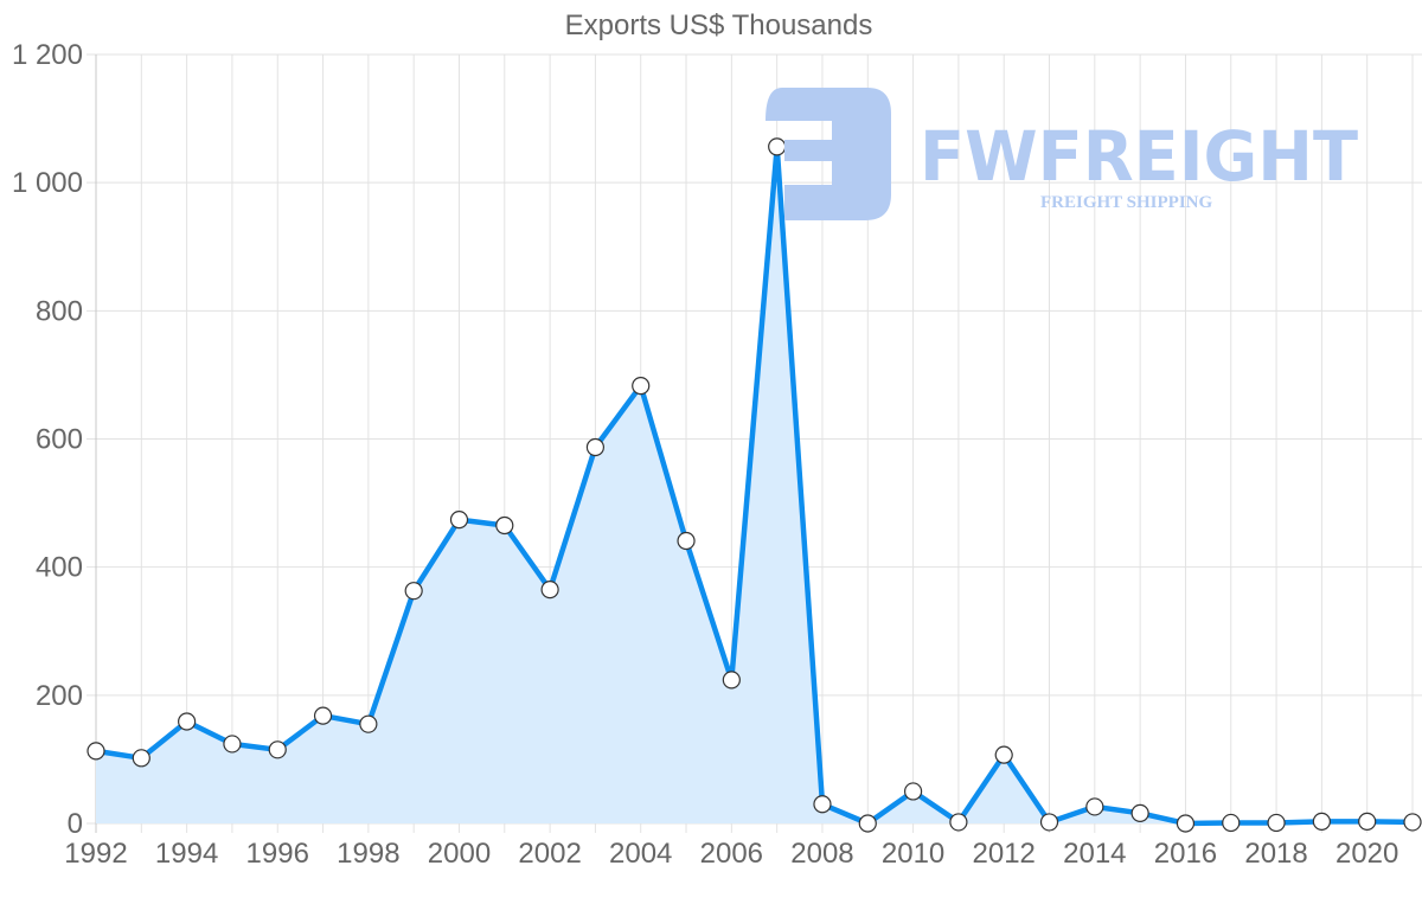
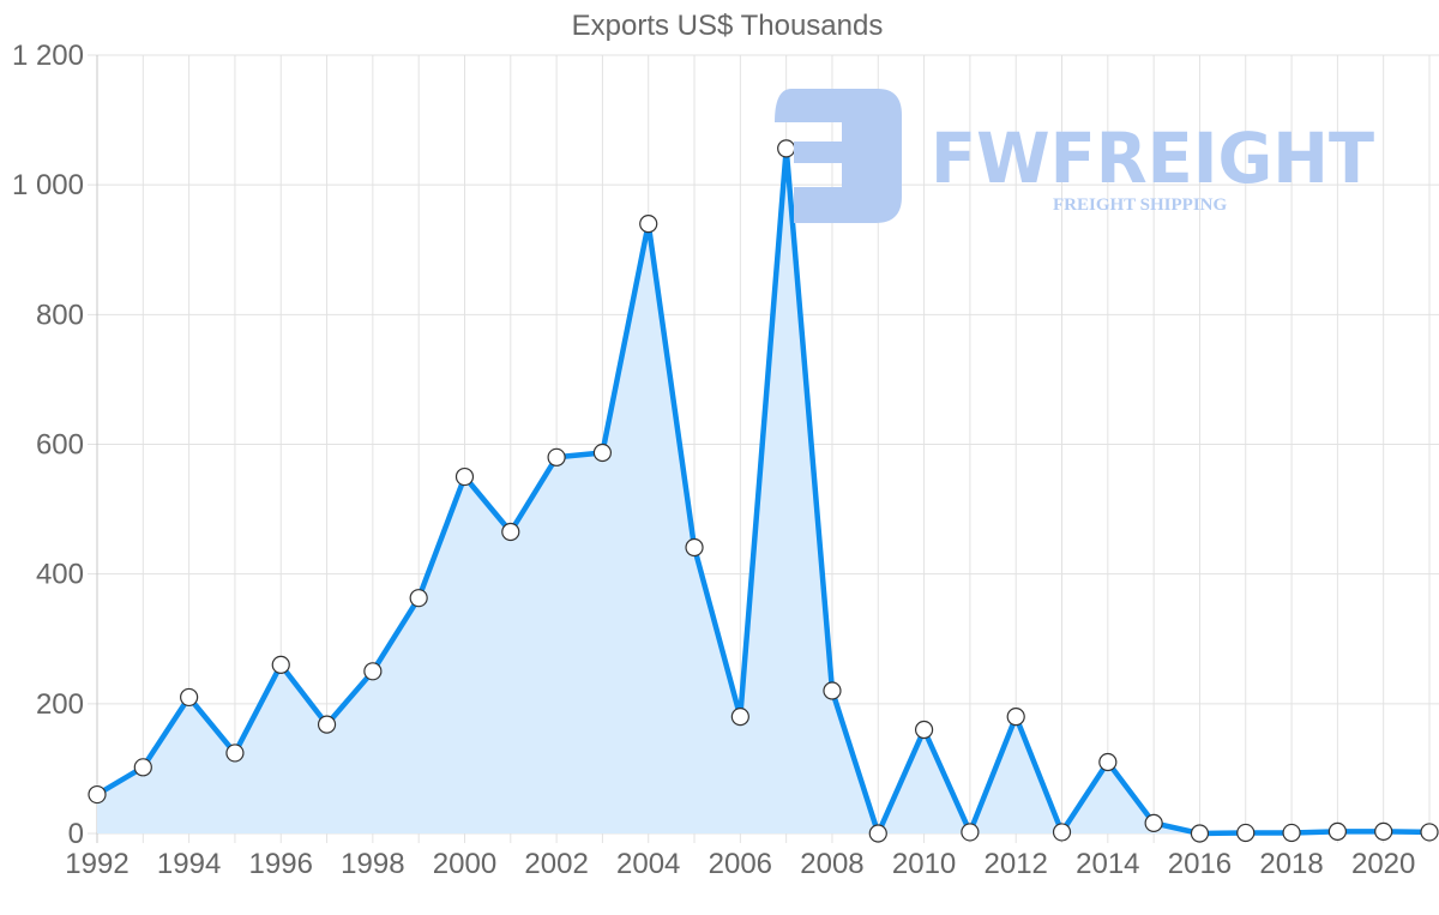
1992: 110 -> 60
1994: 160 -> 210
1996: 120 -> 260
1998: 160 -> 250
2000: 470 -> 550
2002: 360 -> 580
2004: 680 -> 940
2006: 220 -> 180
2008: 30 -> 220
2010: 50 -> 160
2012: 110 -> 180
2014: 30 -> 110
